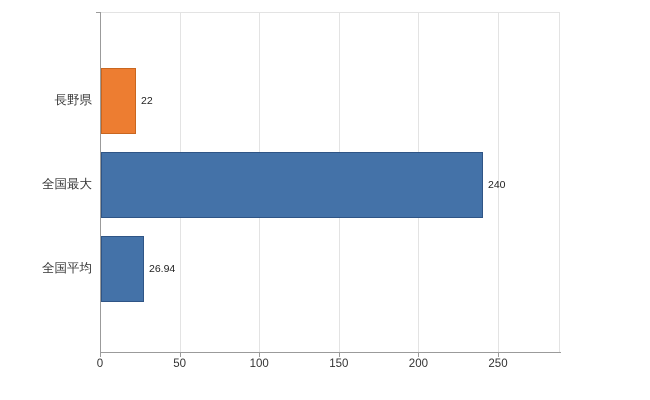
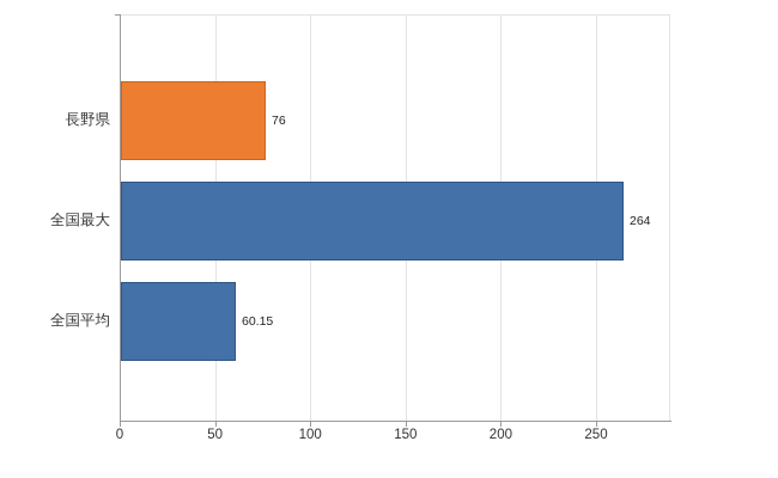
長野県: 22 -> 76
全国最大: 240 -> 264
全国平均: 26.94 -> 60.15
